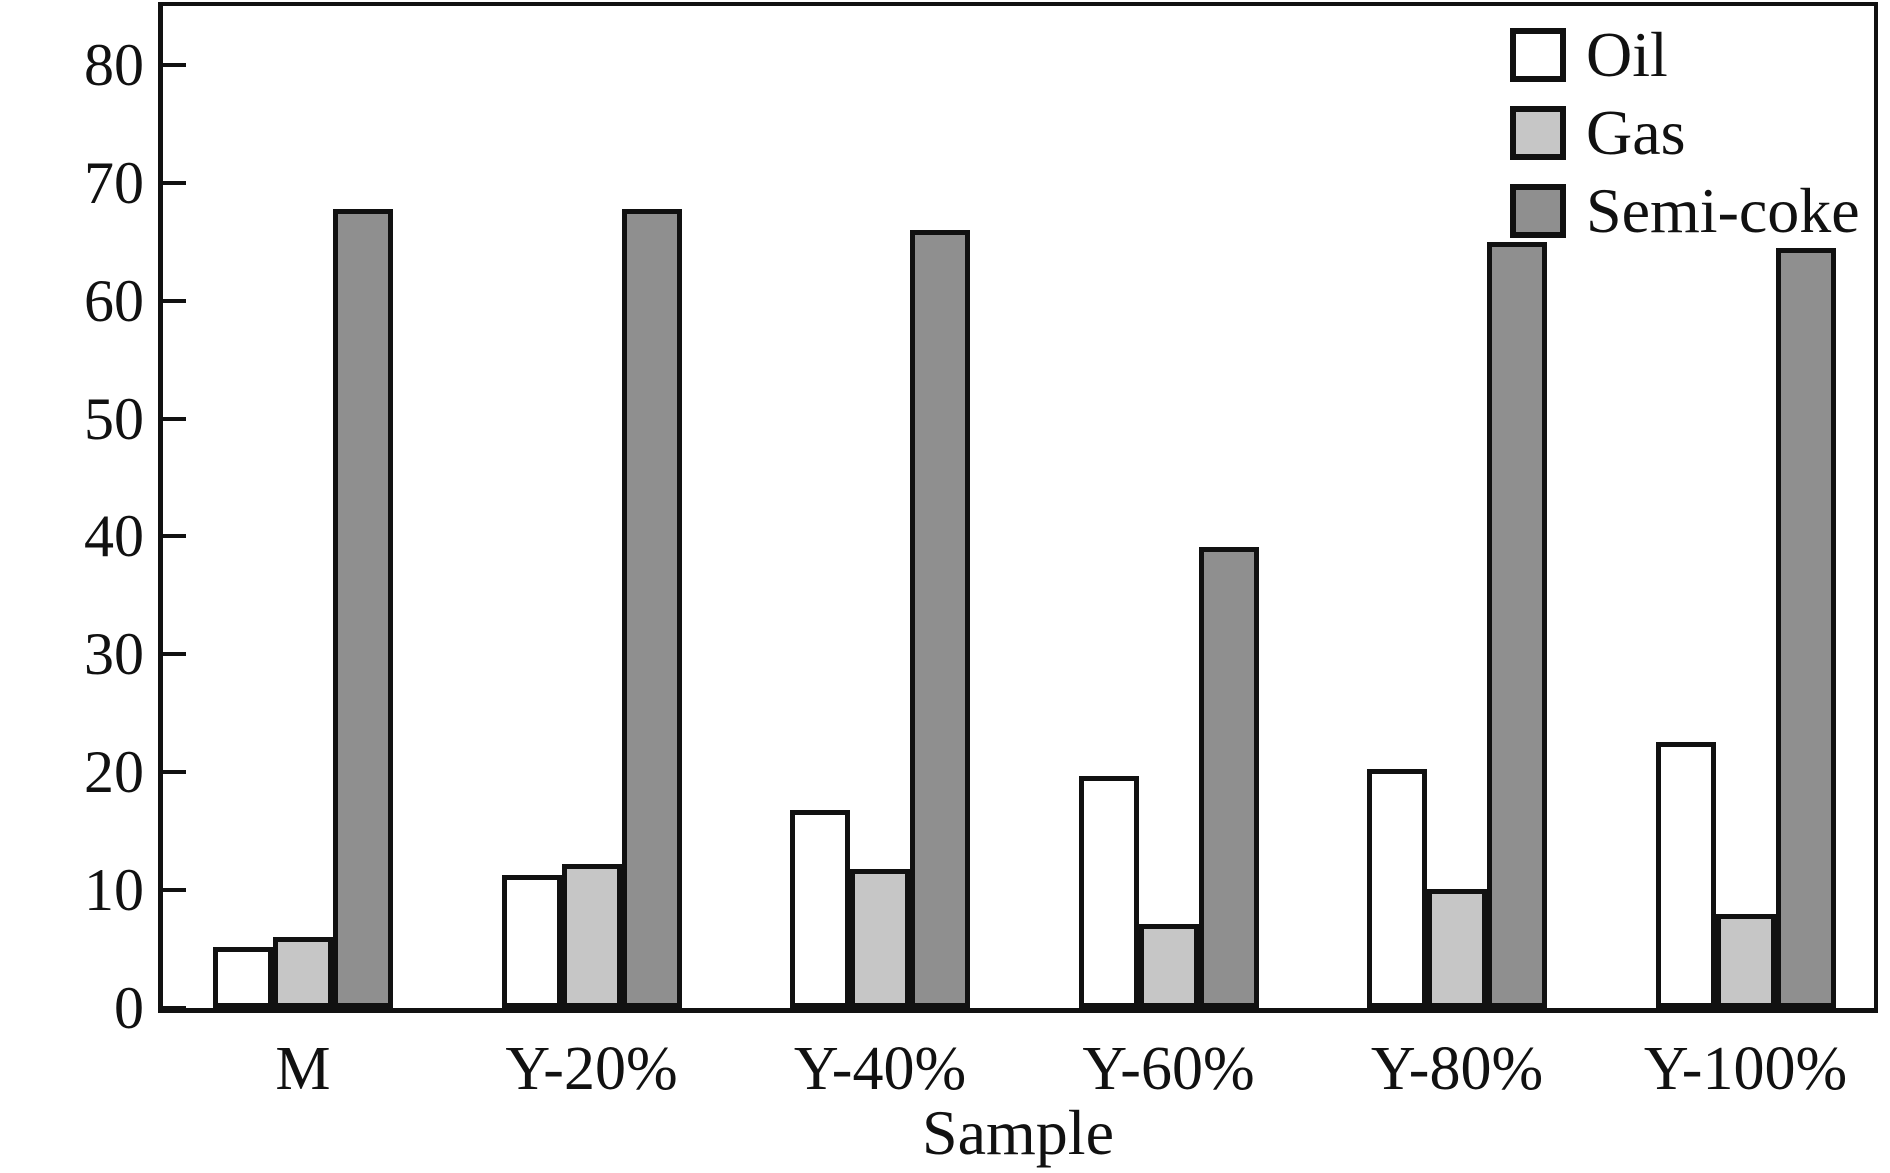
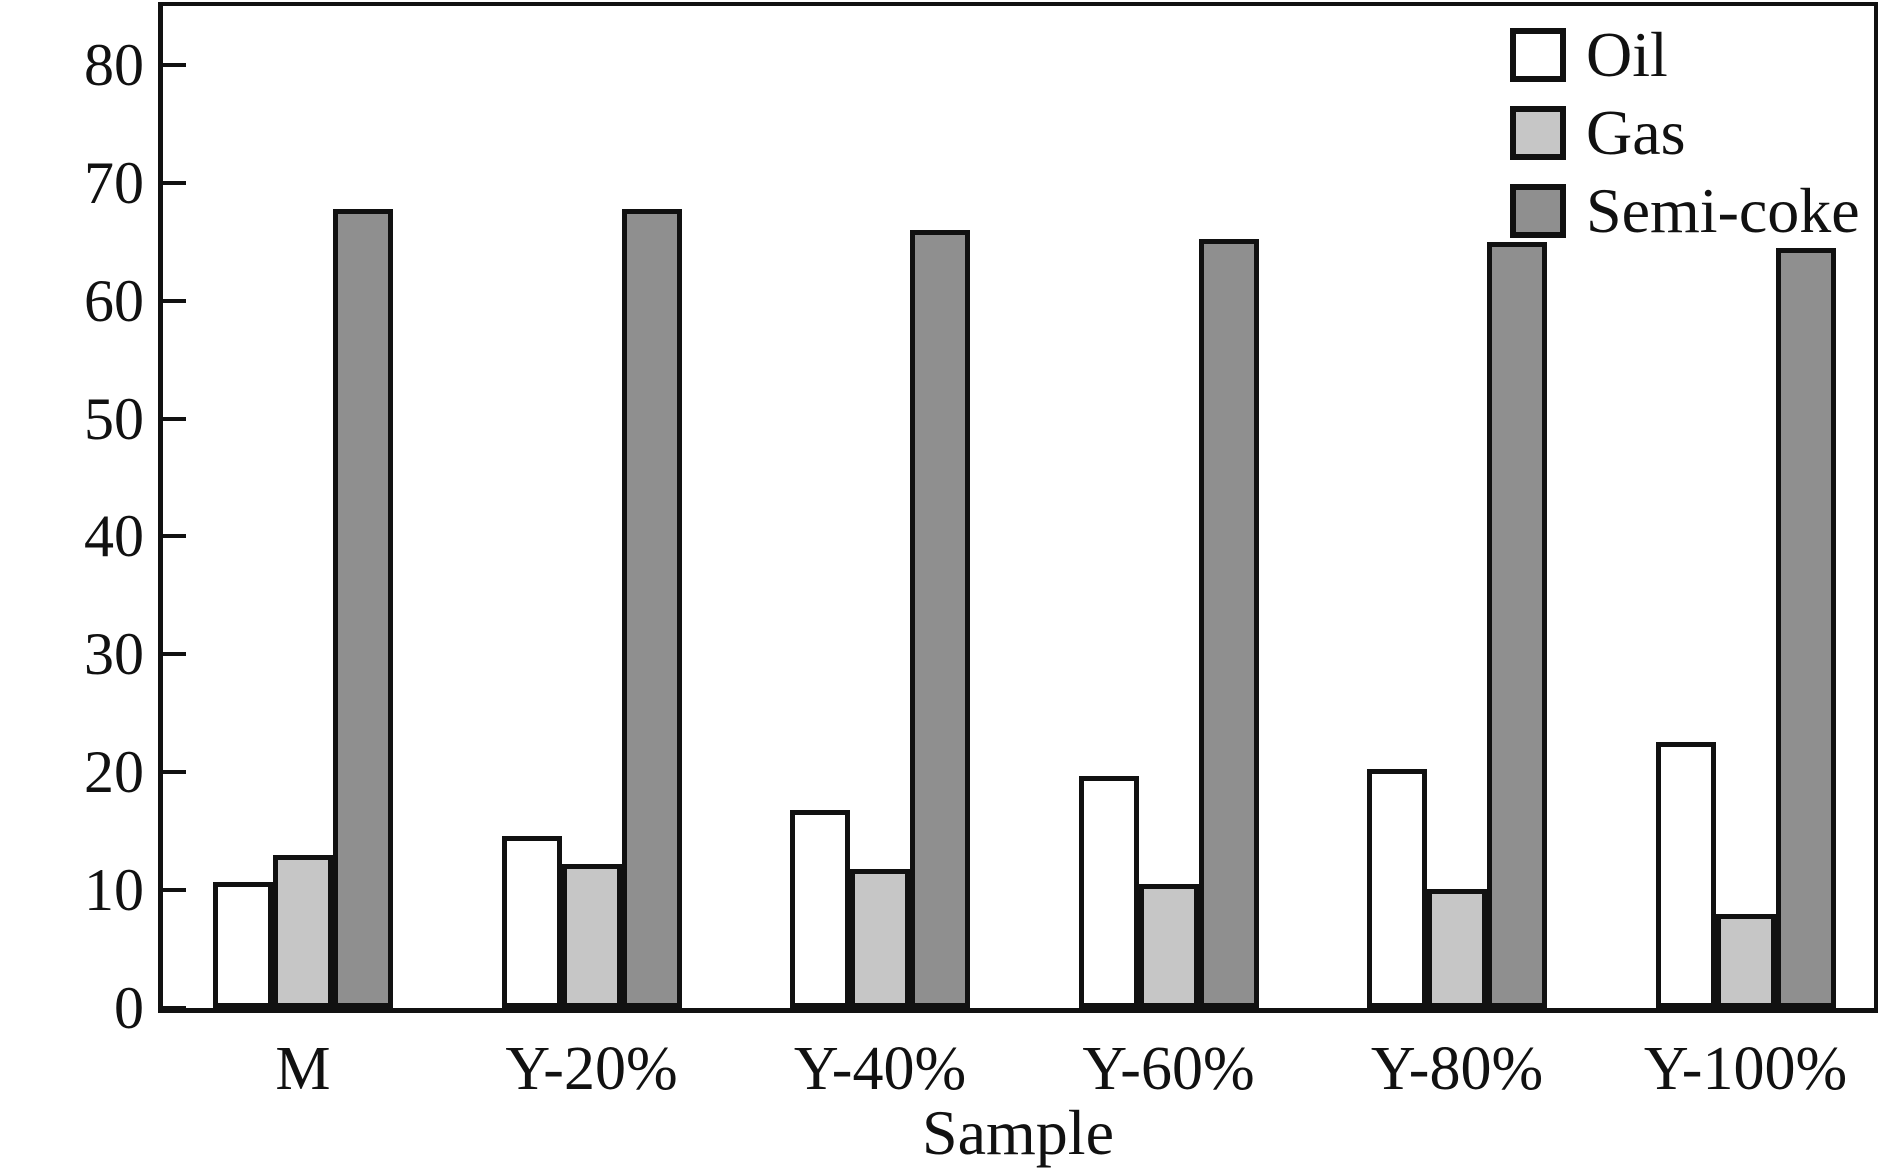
Oil/M: 5.2 -> 10.7
Gas/M: 6.0 -> 13.0
Oil/Y-20%: 11.3 -> 14.6
Gas/Y-60%: 7.1 -> 10.5
Semi-coke/Y-60%: 39.1 -> 65.2
